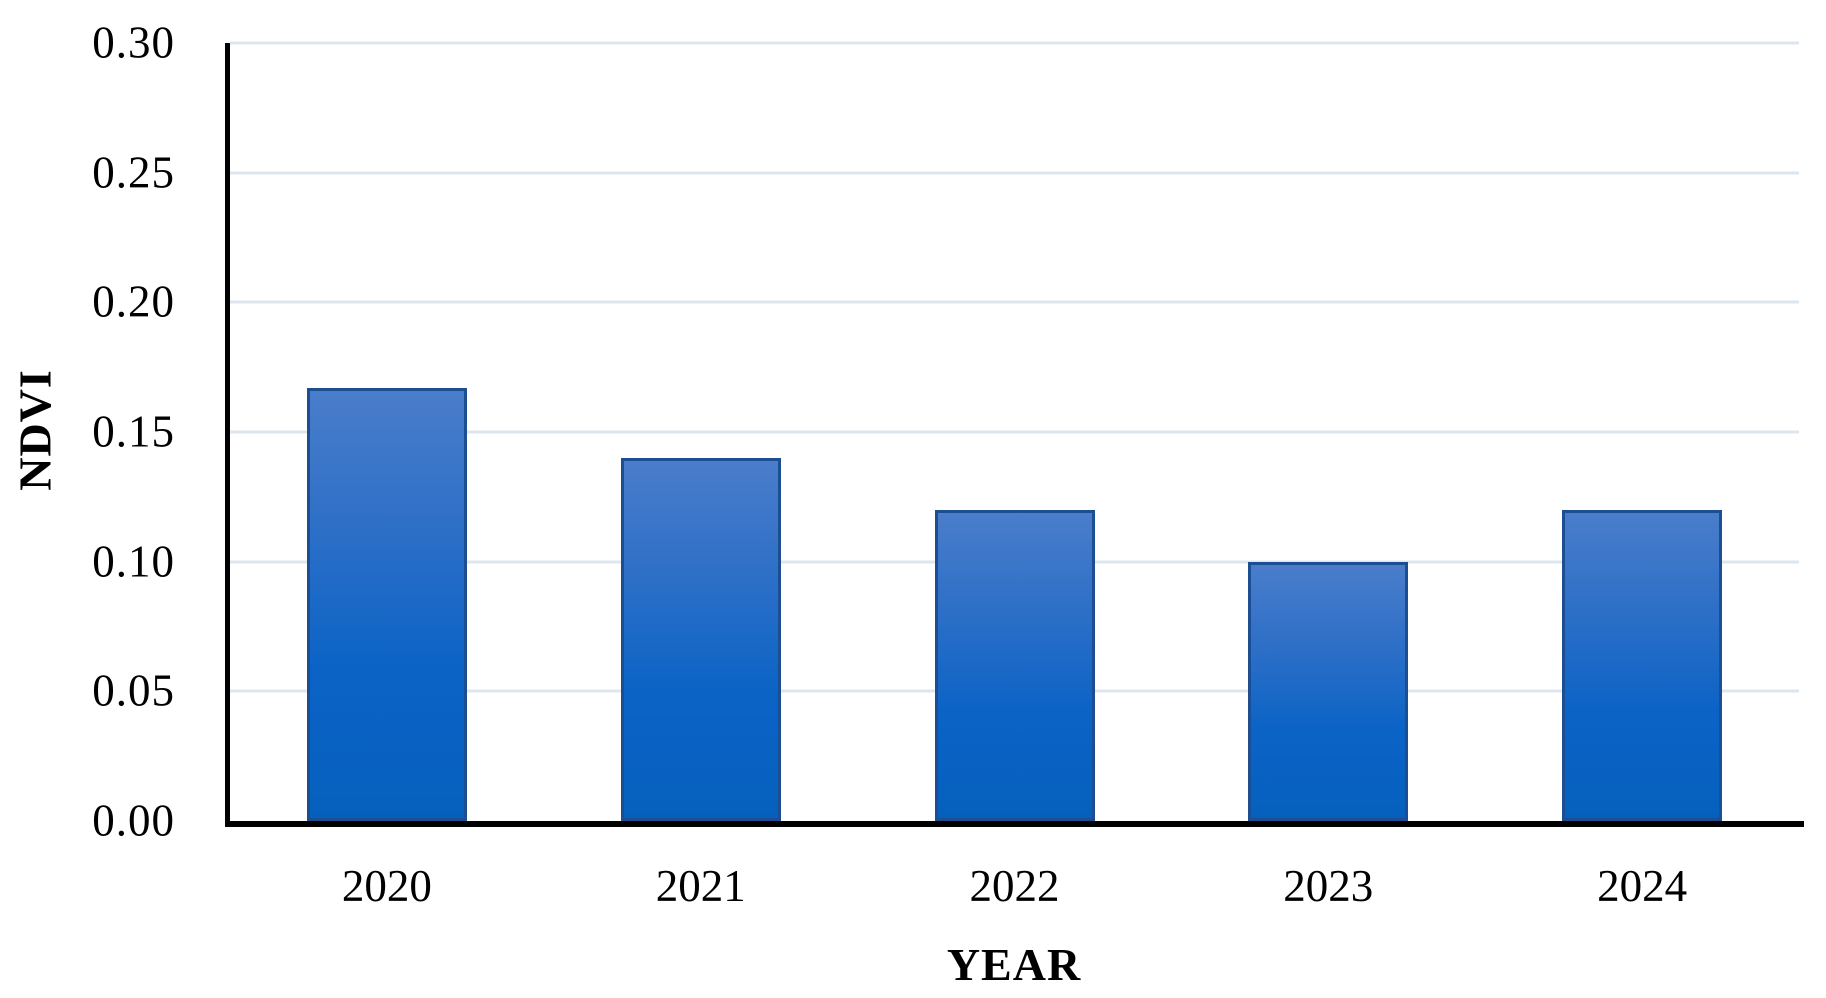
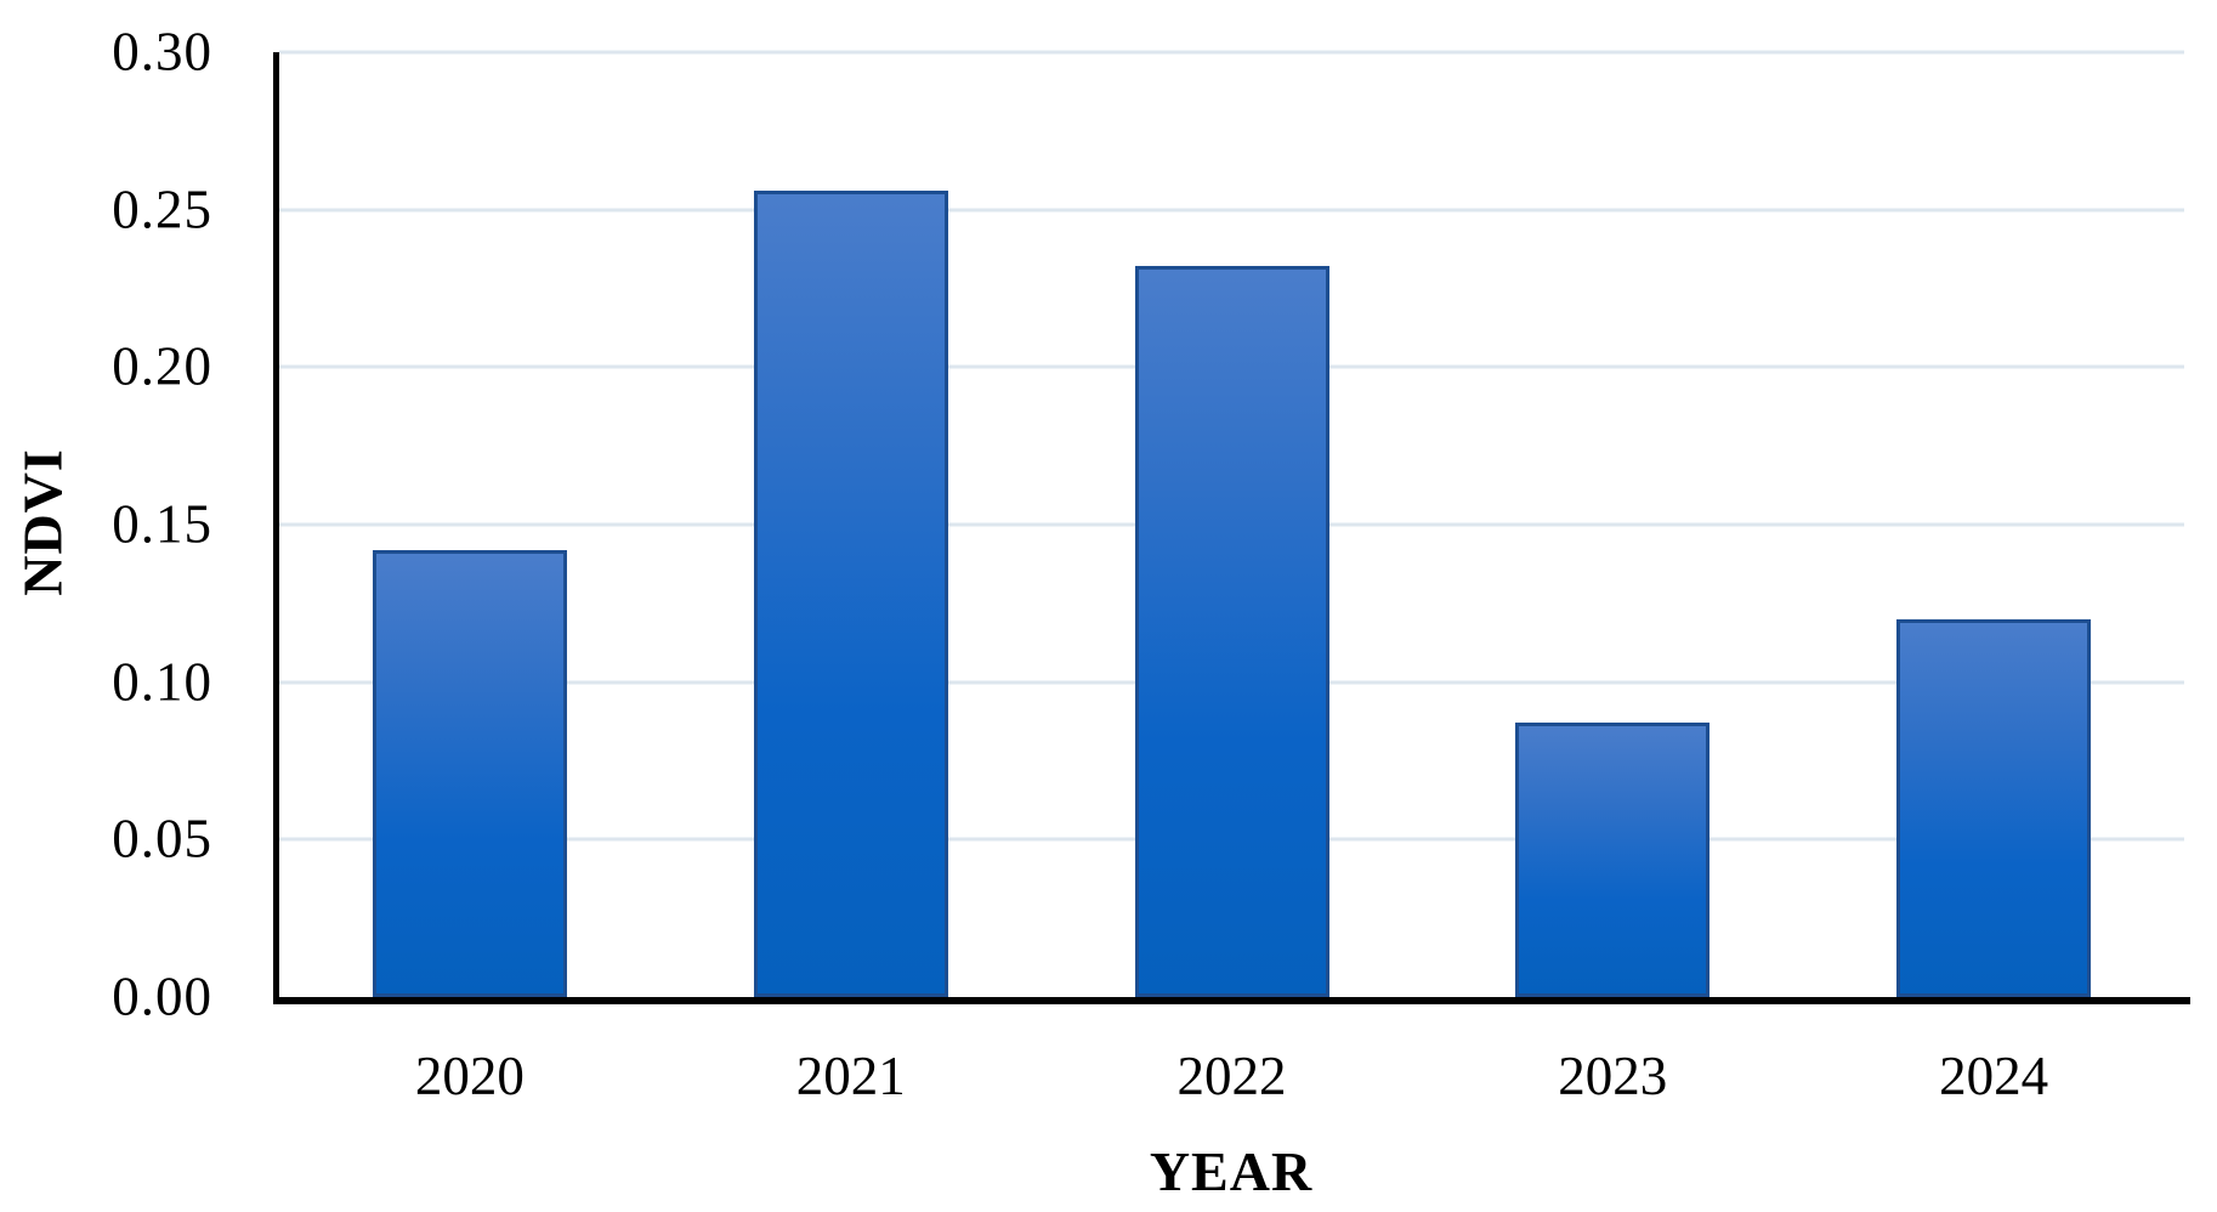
2020: 0.167 -> 0.142
2021: 0.140 -> 0.256
2022: 0.120 -> 0.232
2023: 0.100 -> 0.087
